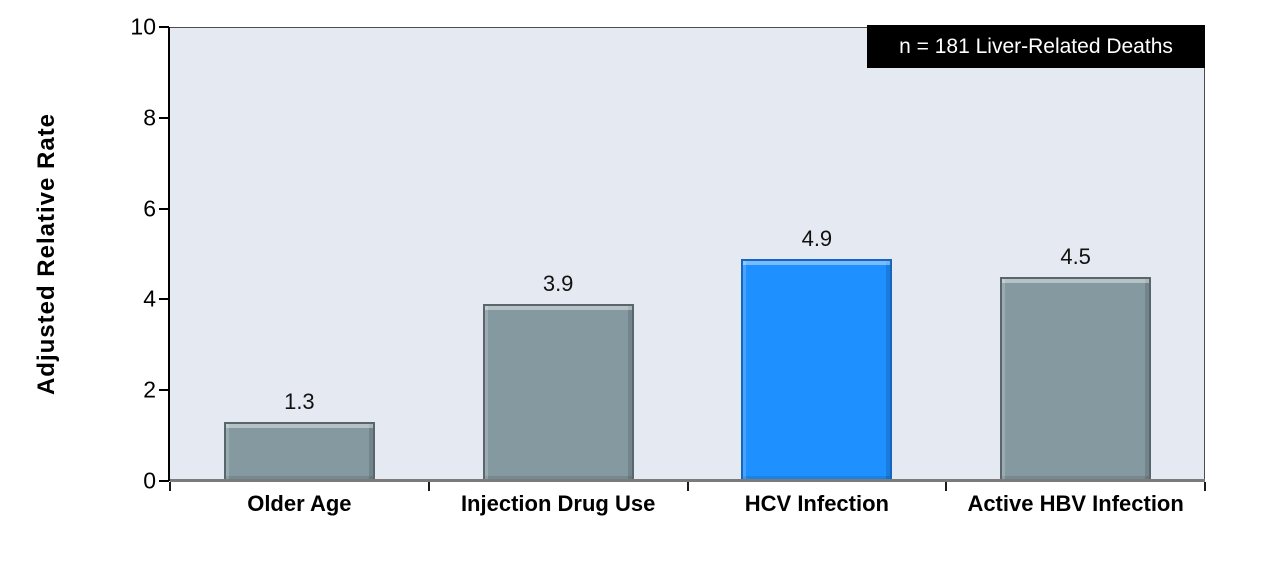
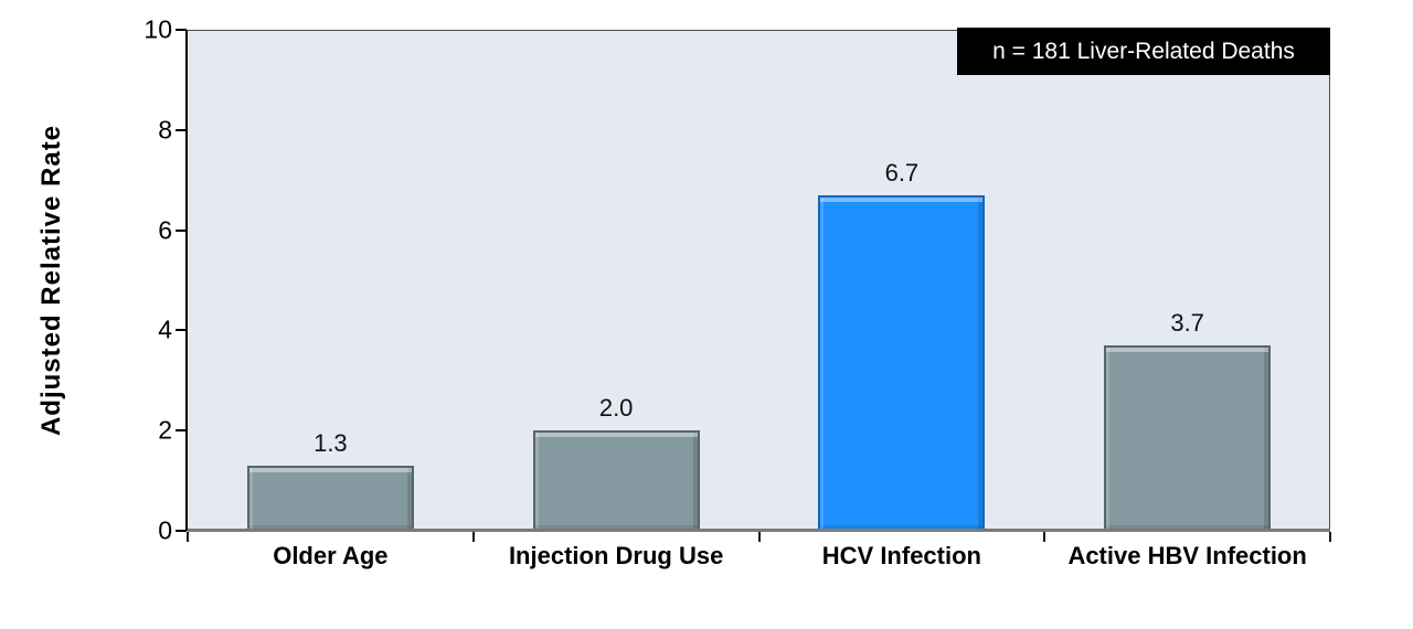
Injection Drug Use: 3.9 -> 2.0
HCV Infection: 4.9 -> 6.7
Active HBV Infection: 4.5 -> 3.7
